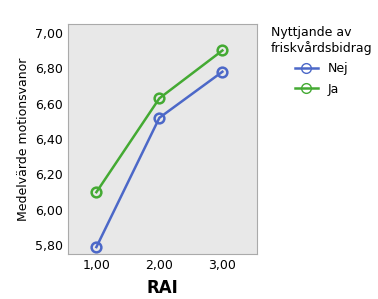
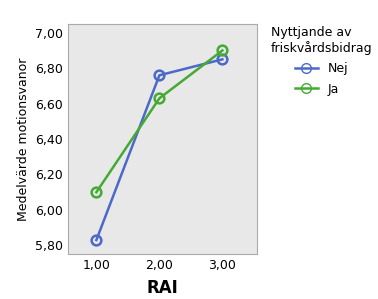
Nej/1,00: 5,79 -> 5,83
Nej/2,00: 6,52 -> 6,76
Nej/3,00: 6,78 -> 6,85
